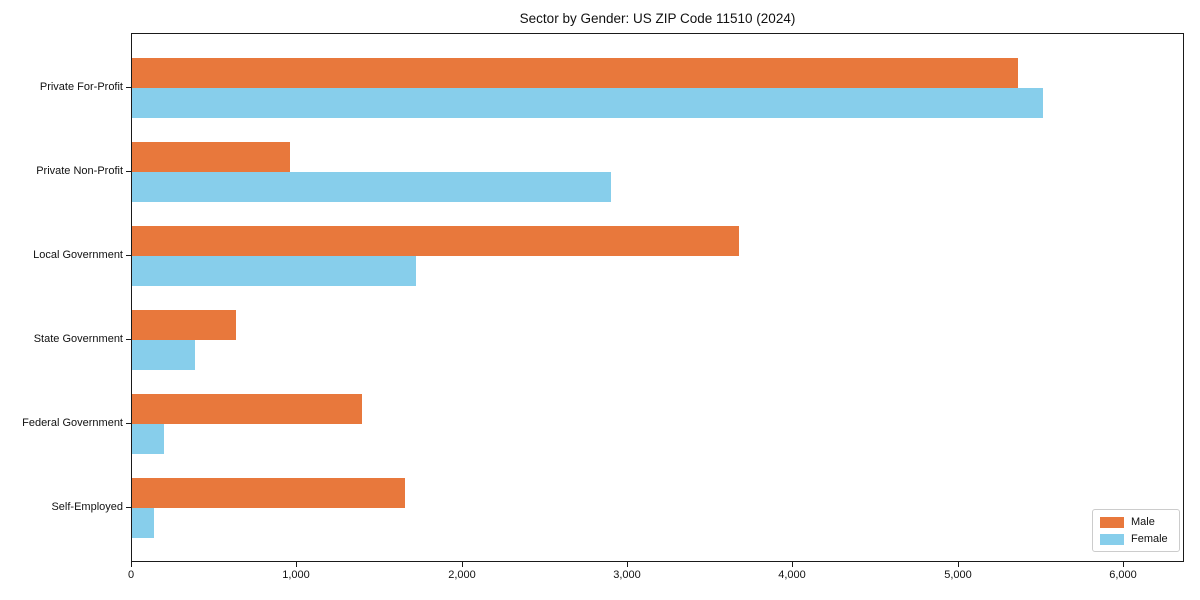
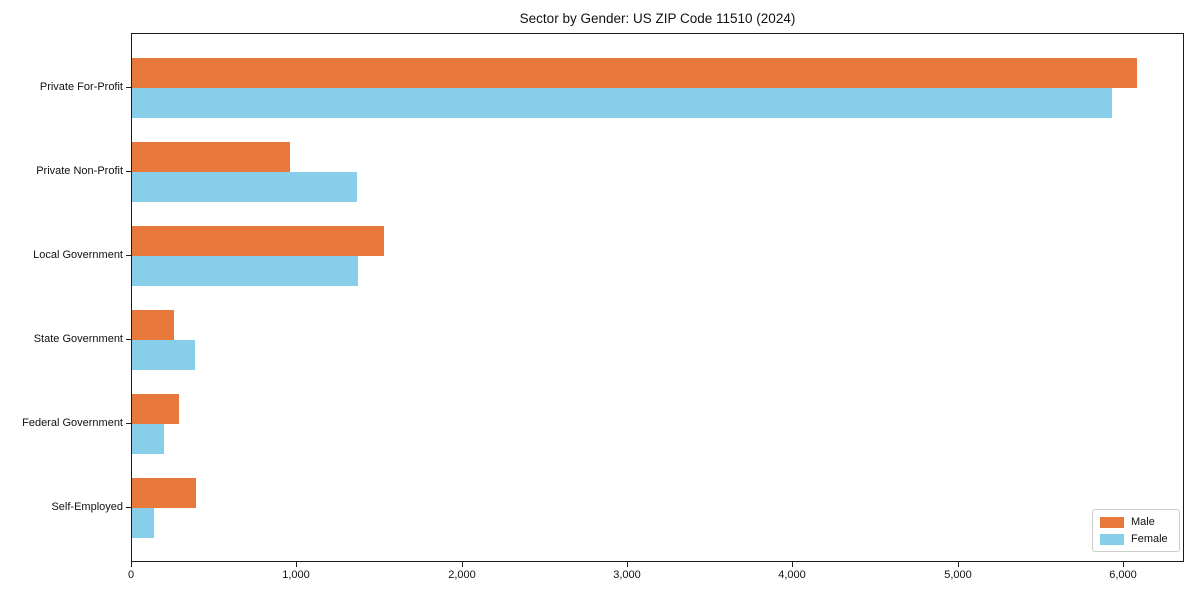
Male/Private For-Profit: 5360 -> 6080
Female/Private For-Profit: 5510 -> 5930
Female/Private Non-Profit: 2900 -> 1360
Male/Local Government: 3670 -> 1520
Female/Local Government: 1720 -> 1370
Male/State Government: 630 -> 260
Male/Federal Government: 1390 -> 280
Male/Self-Employed: 1650 -> 390
